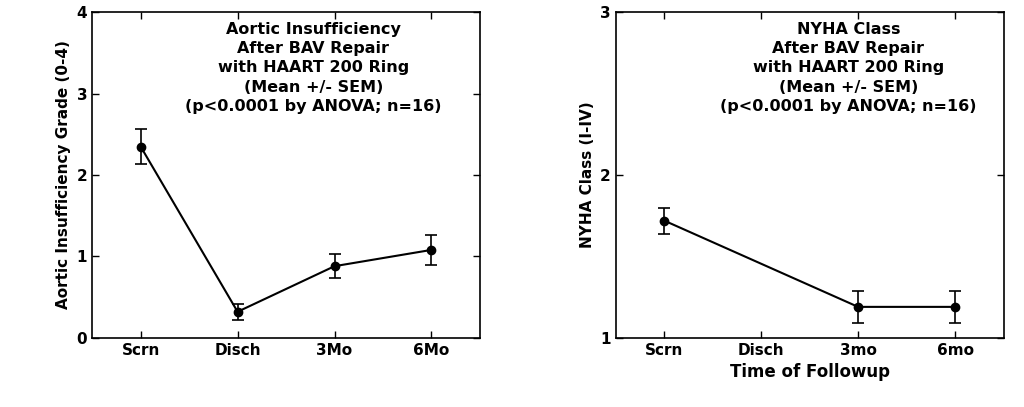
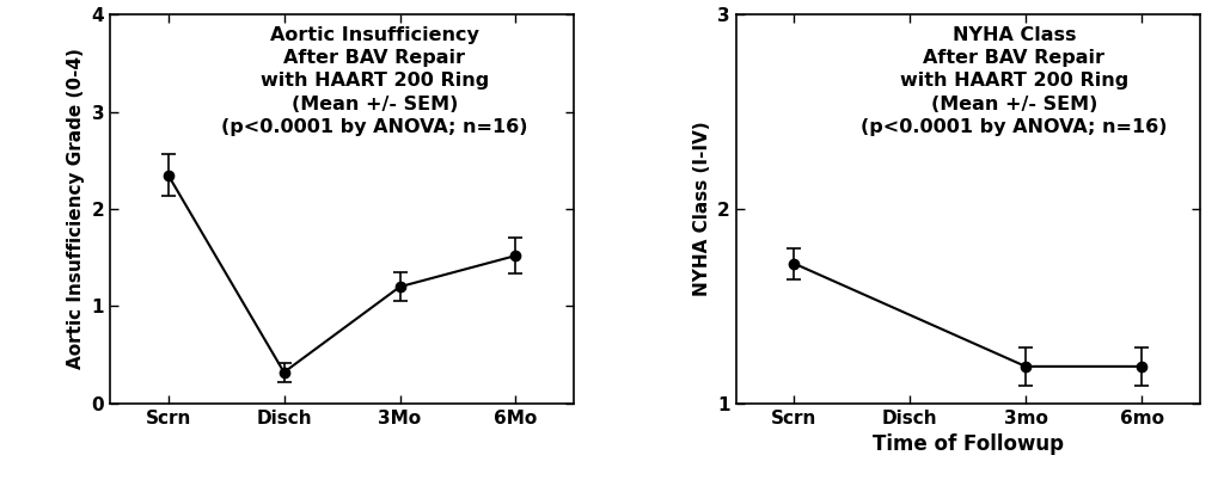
3Mo: 0.88 -> 1.20
6Mo: 1.08 -> 1.52
